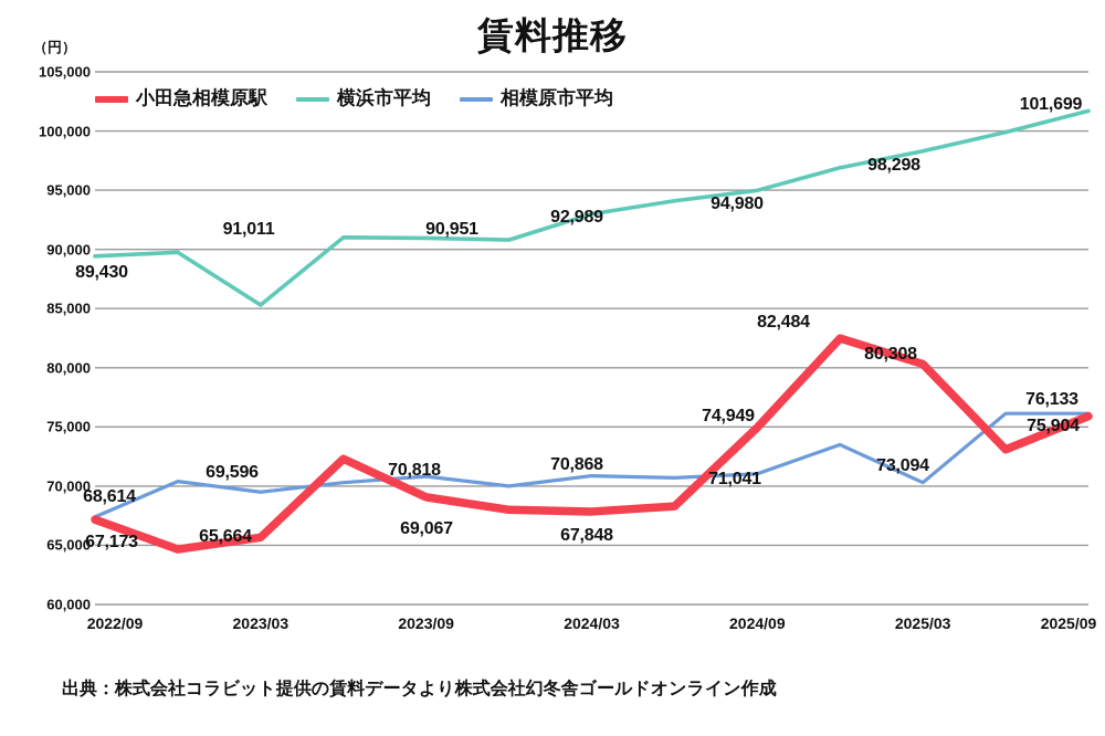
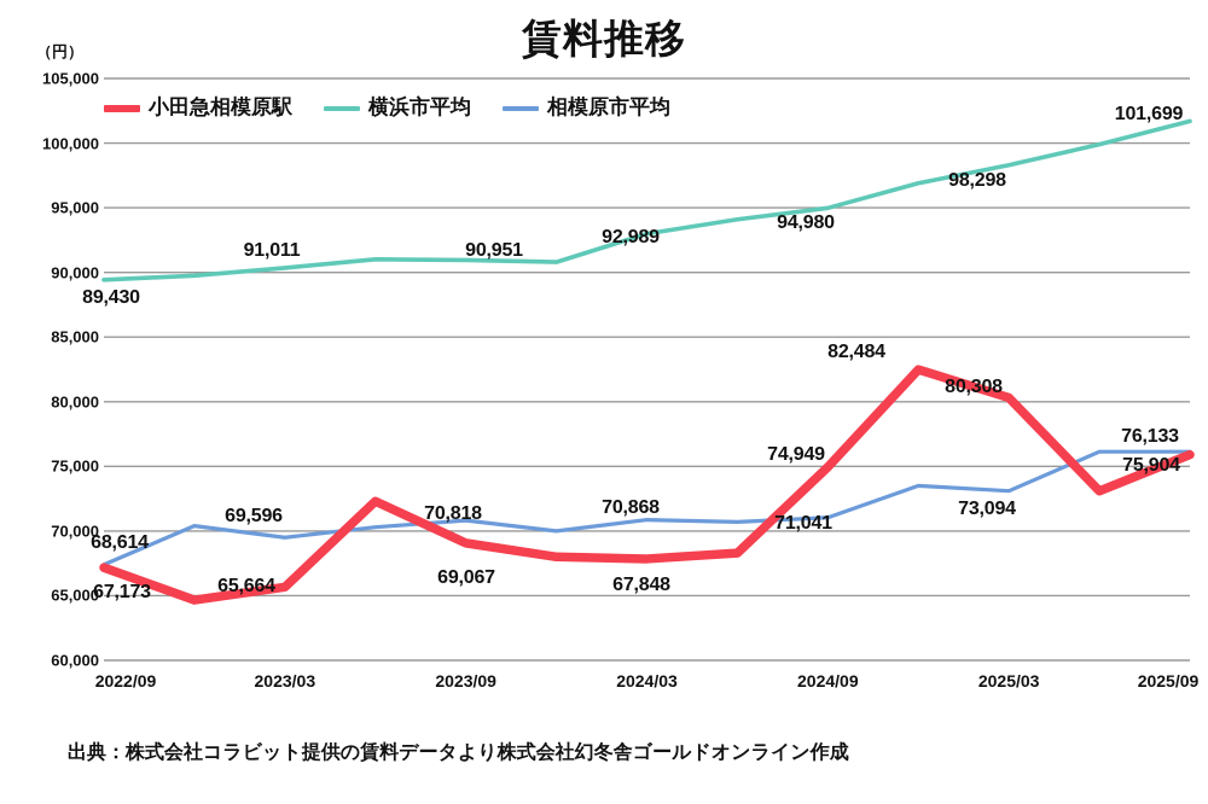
横浜市平均/2023/03: 85300 -> 90400
相模原市平均/2025/03: 70300 -> 73100
